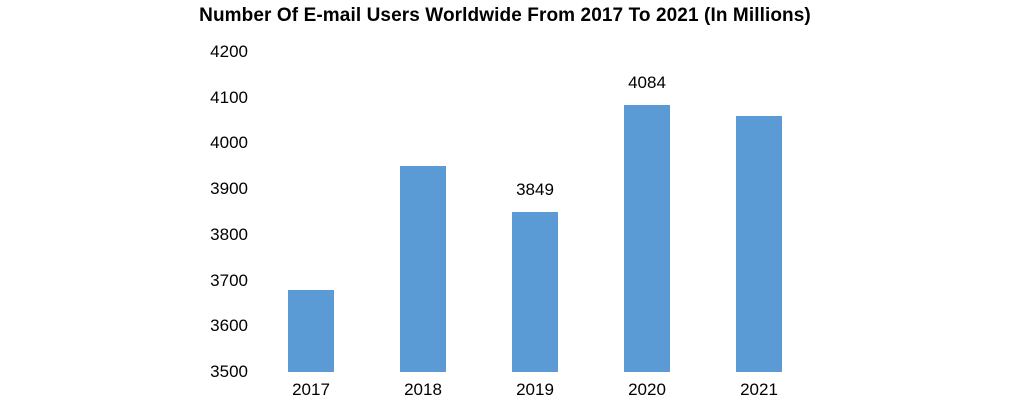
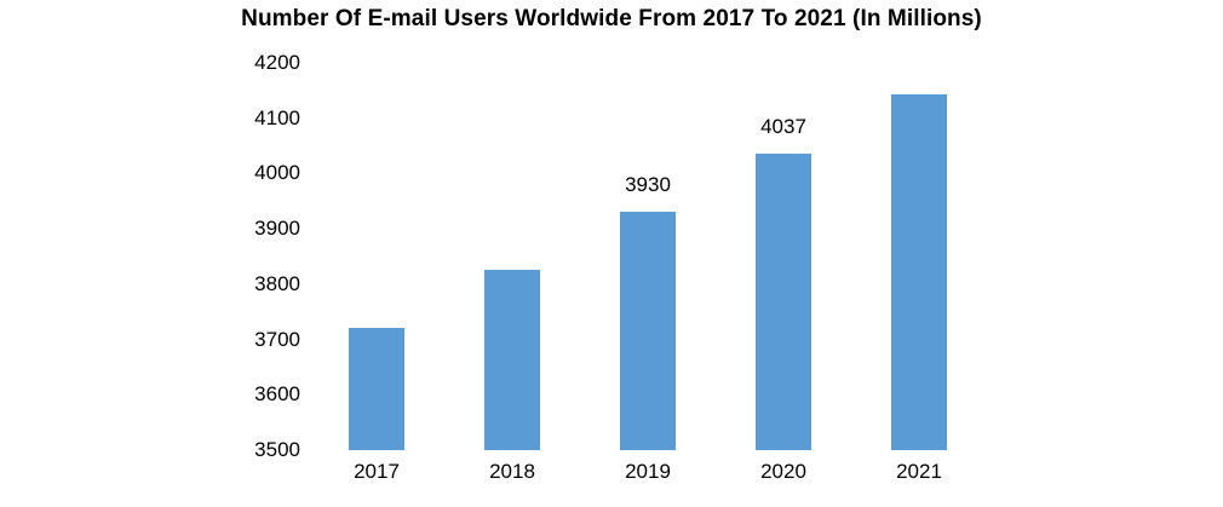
2017: 3680 -> 3720
2018: 3950 -> 3820
2019: 3849 -> 3930
2020: 4084 -> 4037
2021: 4060 -> 4140
